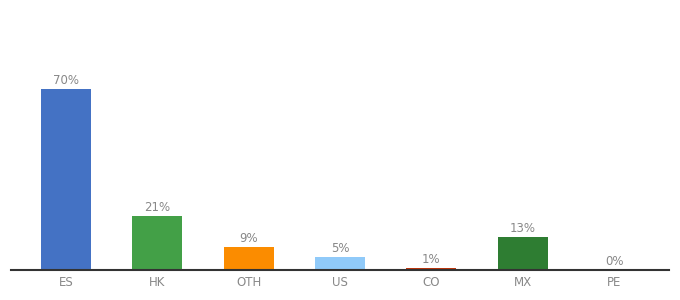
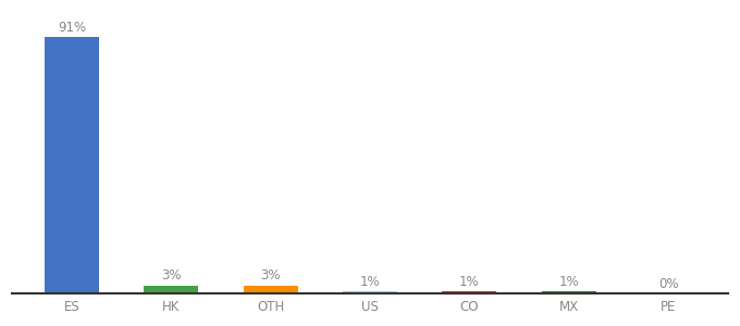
ES: 70% -> 91%
HK: 21% -> 3%
OTH: 9% -> 3%
US: 5% -> 1%
MX: 13% -> 1%
